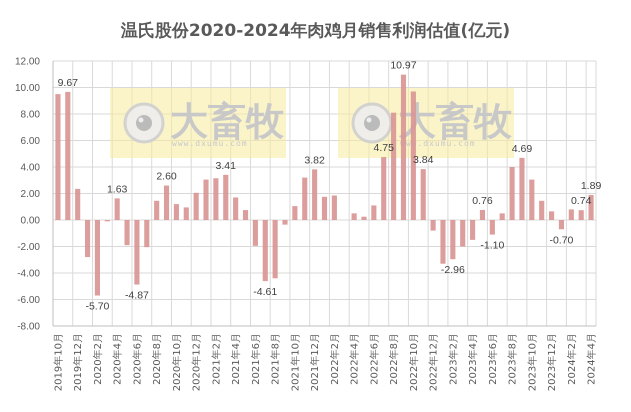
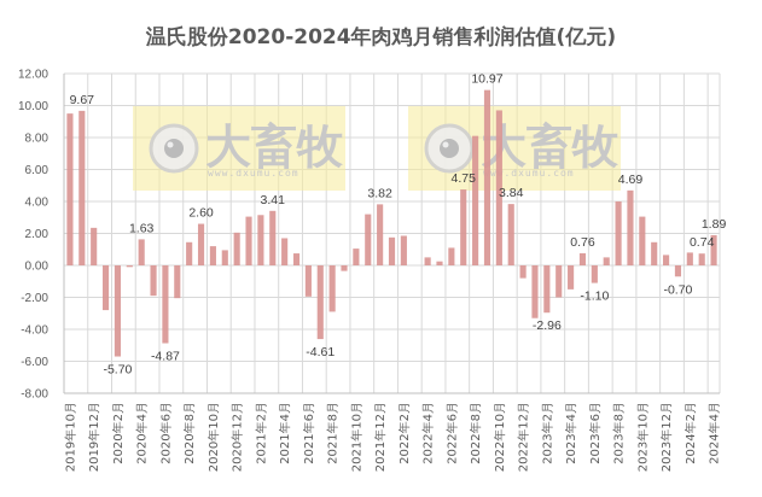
2021年8月: -4.4 -> -2.9
